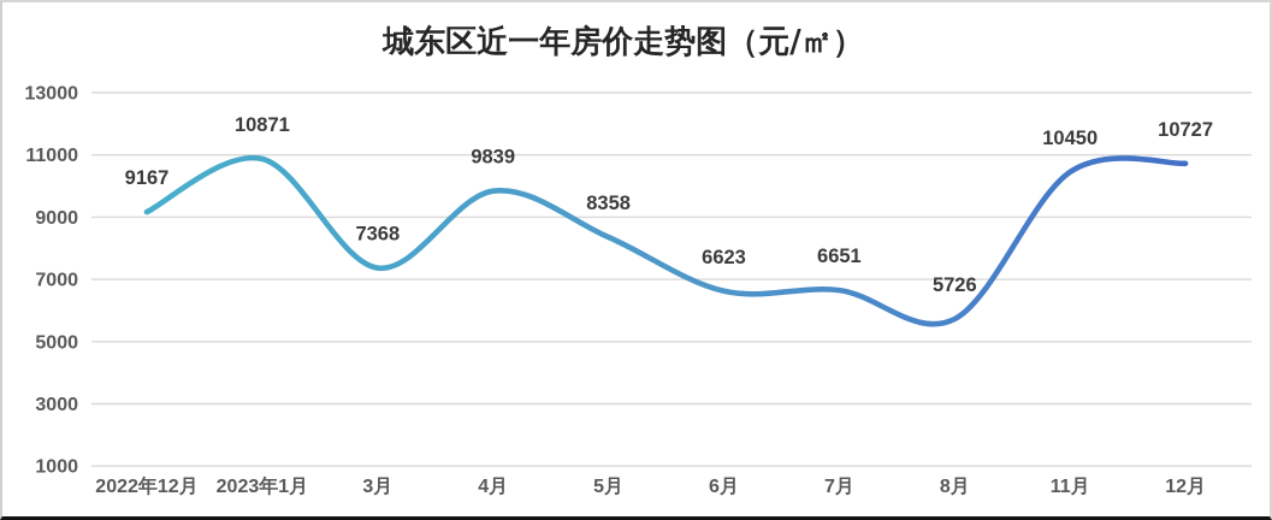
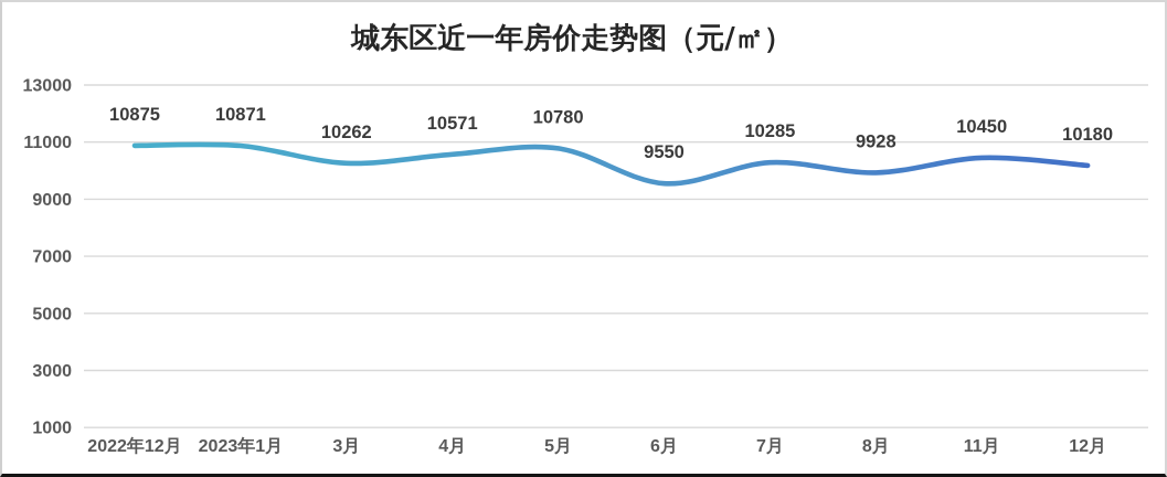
2022年12月: 9167 -> 10875
3月: 7368 -> 10262
4月: 9839 -> 10571
5月: 8358 -> 10780
6月: 6623 -> 9550
7月: 6651 -> 10285
8月: 5726 -> 9928
12月: 10727 -> 10180
